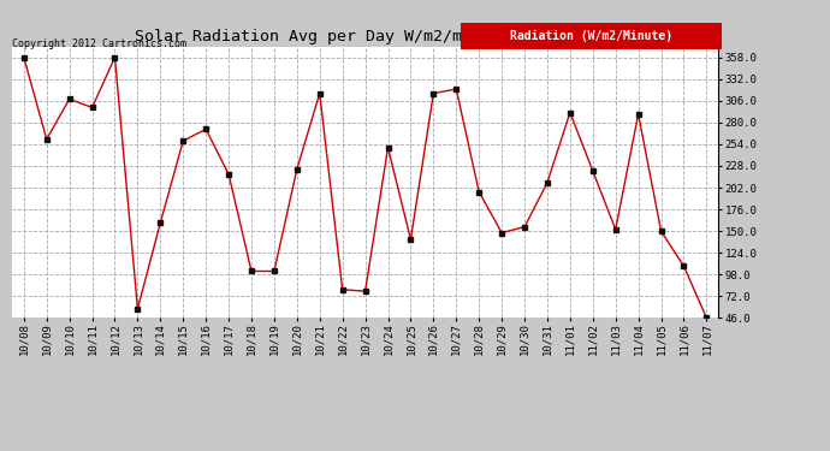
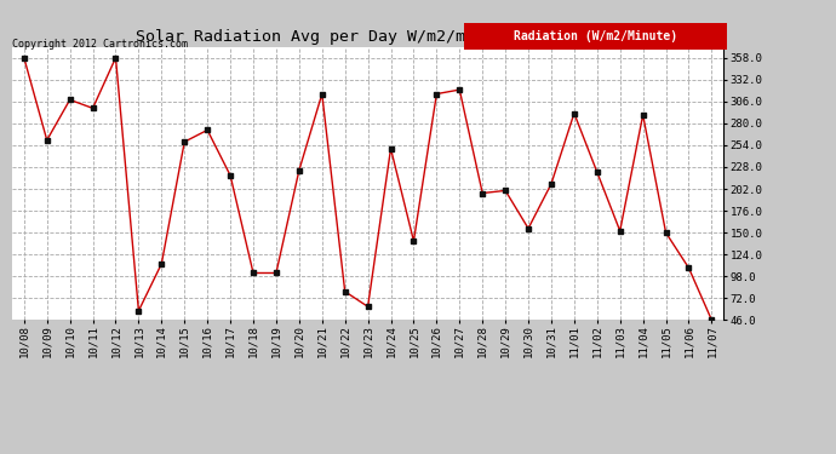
10/14: 160 -> 113
10/23: 78 -> 62
10/29: 148 -> 200
